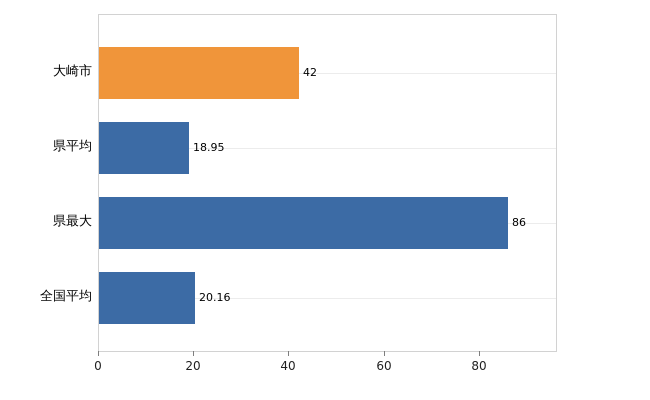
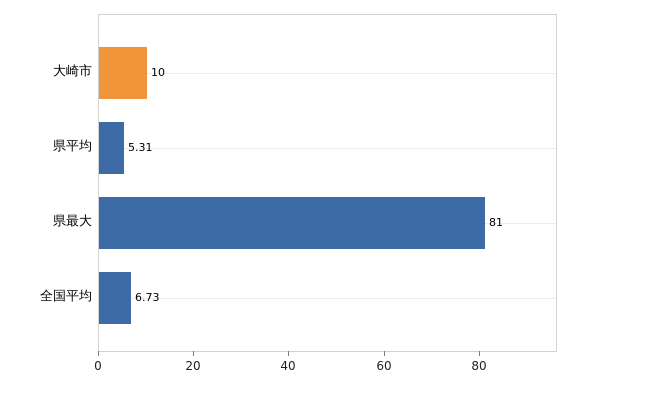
大崎市: 42 -> 10
県平均: 18.95 -> 5.31
県最大: 86 -> 81
全国平均: 20.16 -> 6.73
